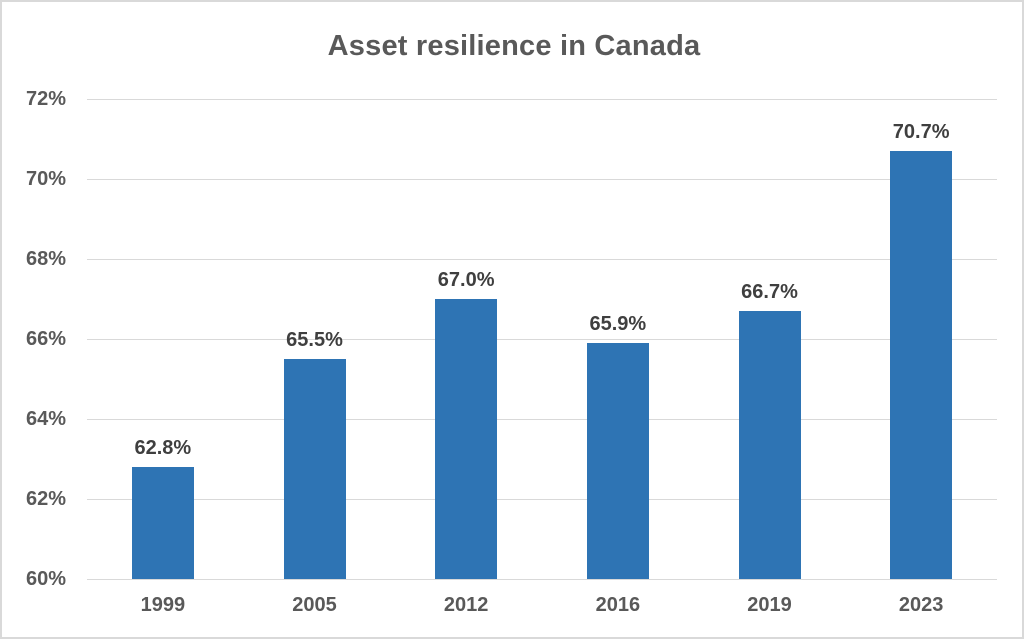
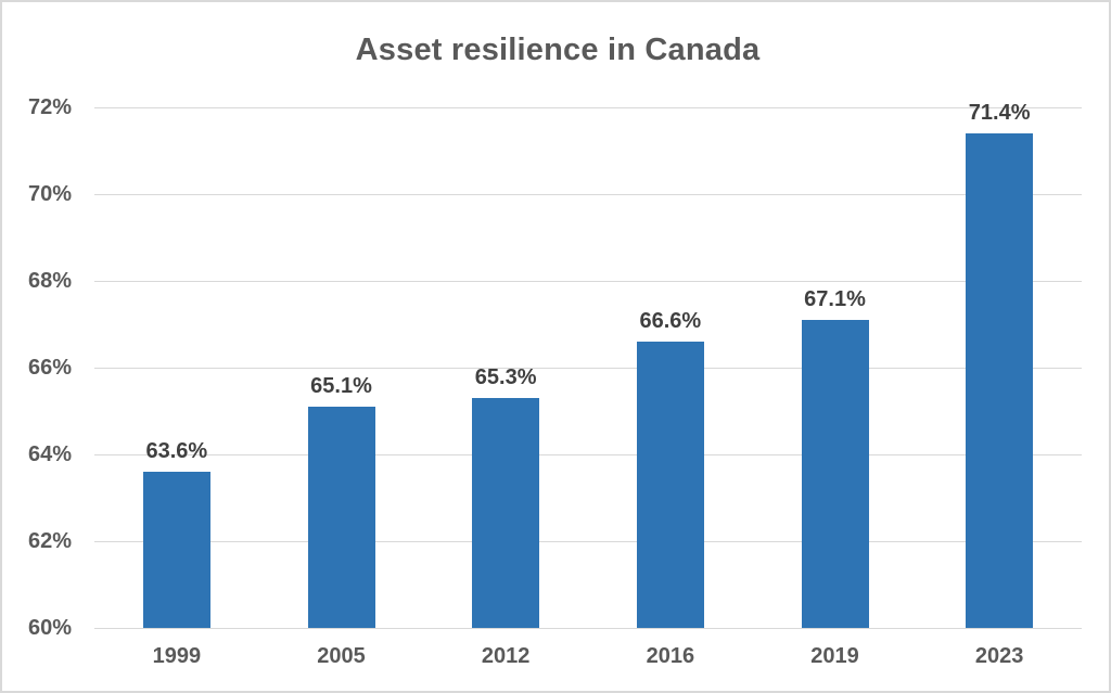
1999: 62.8% -> 63.6%
2005: 65.5% -> 65.1%
2012: 67.0% -> 65.3%
2016: 65.9% -> 66.6%
2019: 66.7% -> 67.1%
2023: 70.7% -> 71.4%
